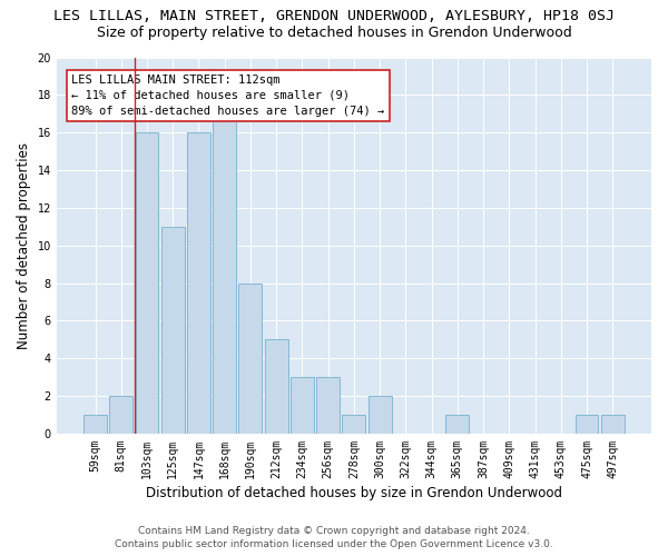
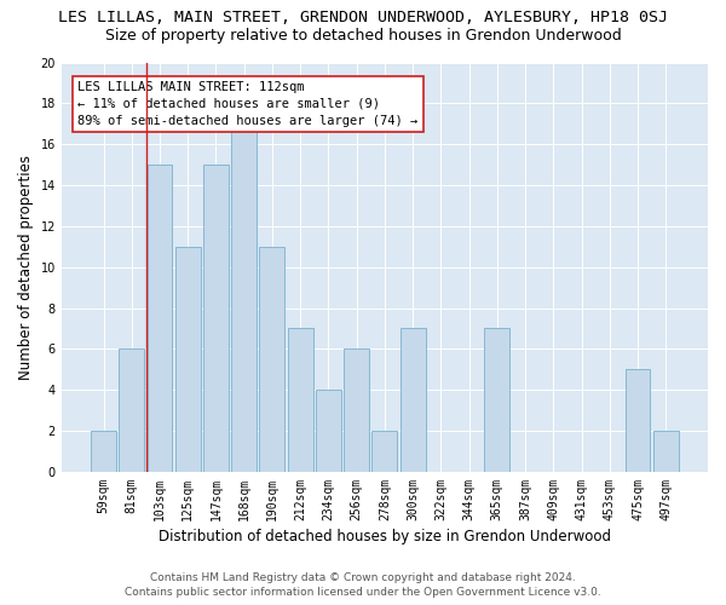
59sqm: 1 -> 2
81sqm: 2 -> 6
103sqm: 16 -> 15
147sqm: 16 -> 15
190sqm: 8 -> 11
212sqm: 5 -> 7
234sqm: 3 -> 4
256sqm: 3 -> 6
278sqm: 1 -> 2
300sqm: 2 -> 7
365sqm: 1 -> 7
475sqm: 1 -> 5
497sqm: 1 -> 2
